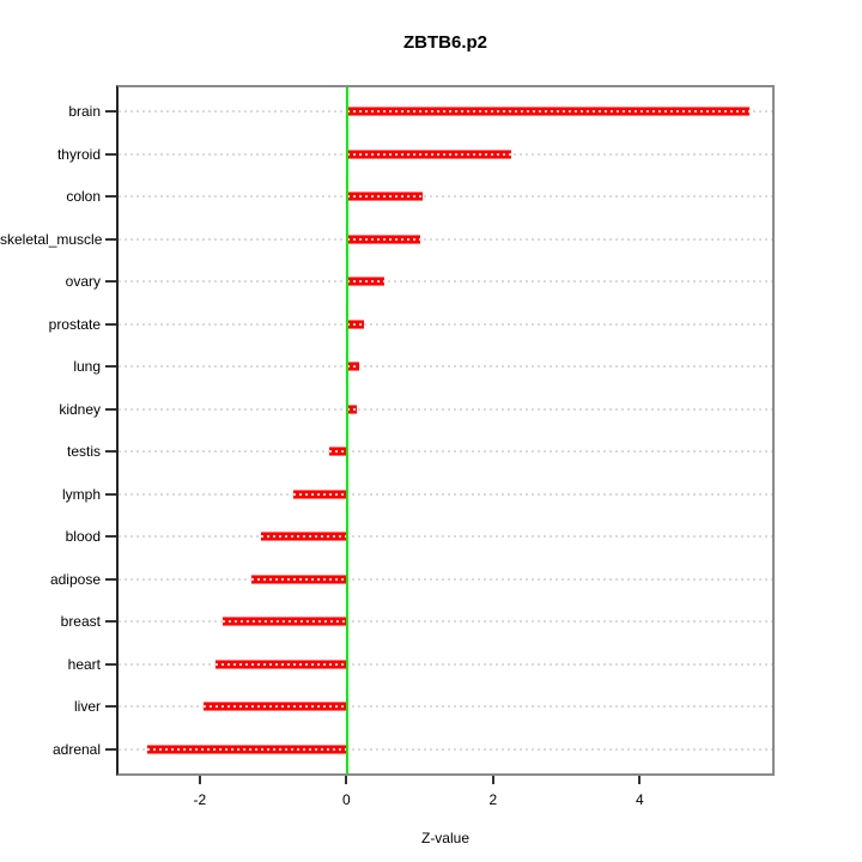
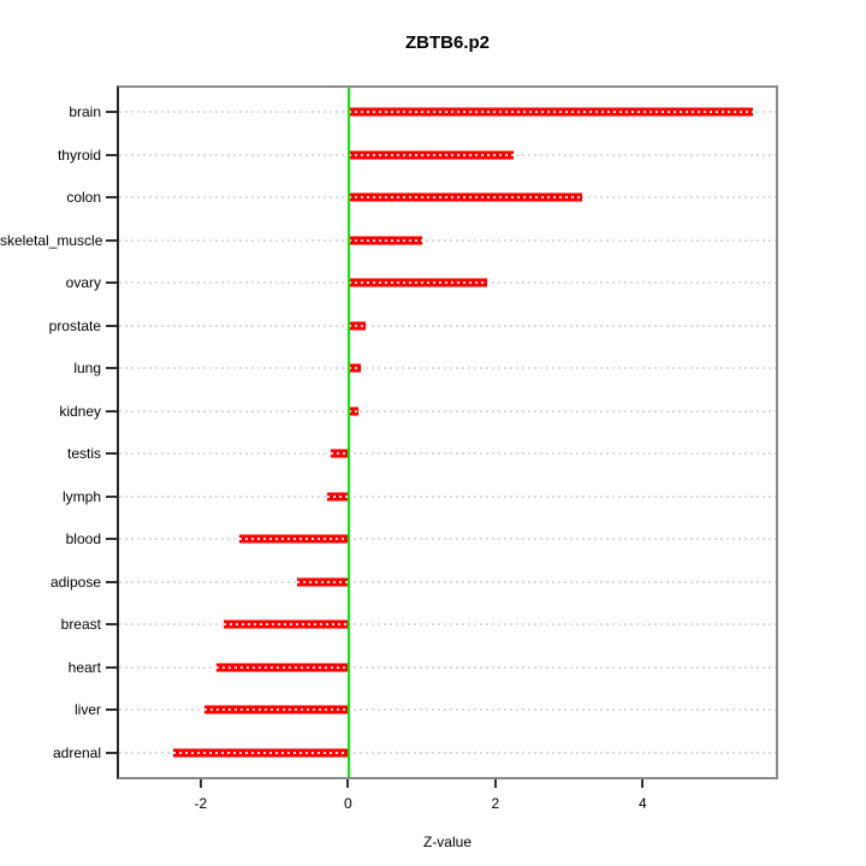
colon: 1.0 -> 3.2
ovary: 0.5 -> 1.9
lymph: -0.7 -> -0.3
blood: -1.2 -> -1.5
adipose: -1.3 -> -0.7
adrenal: -2.8 -> -2.4
